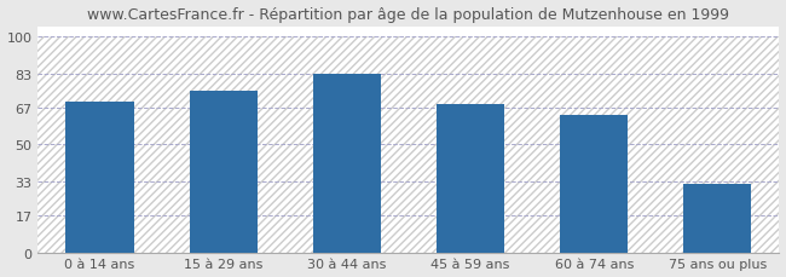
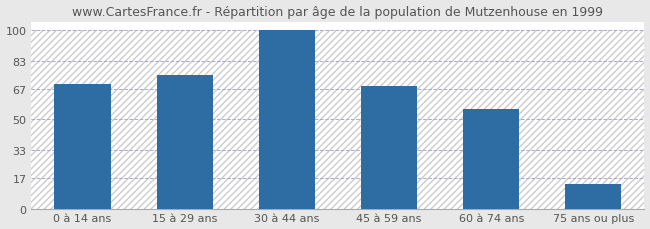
30 à 44 ans: 83 -> 100
60 à 74 ans: 64 -> 56
75 ans ou plus: 32 -> 14
